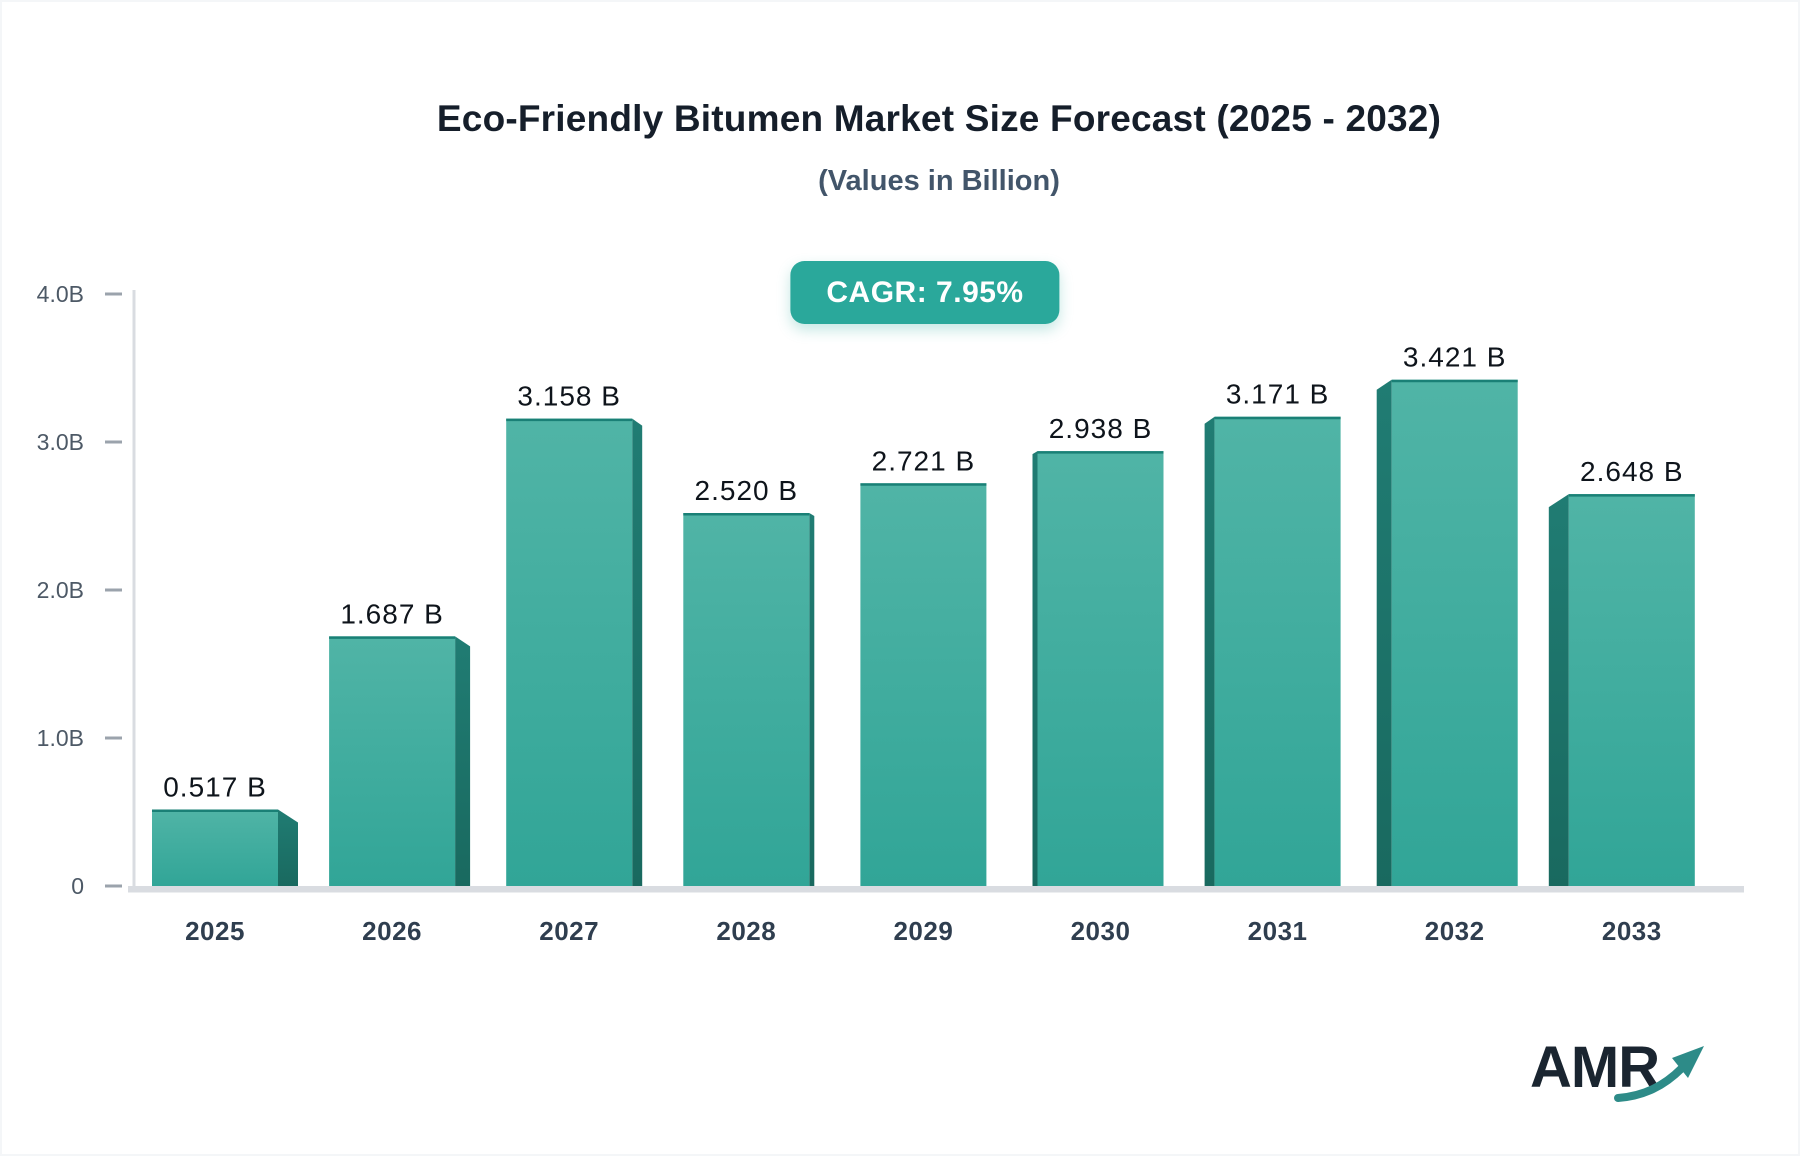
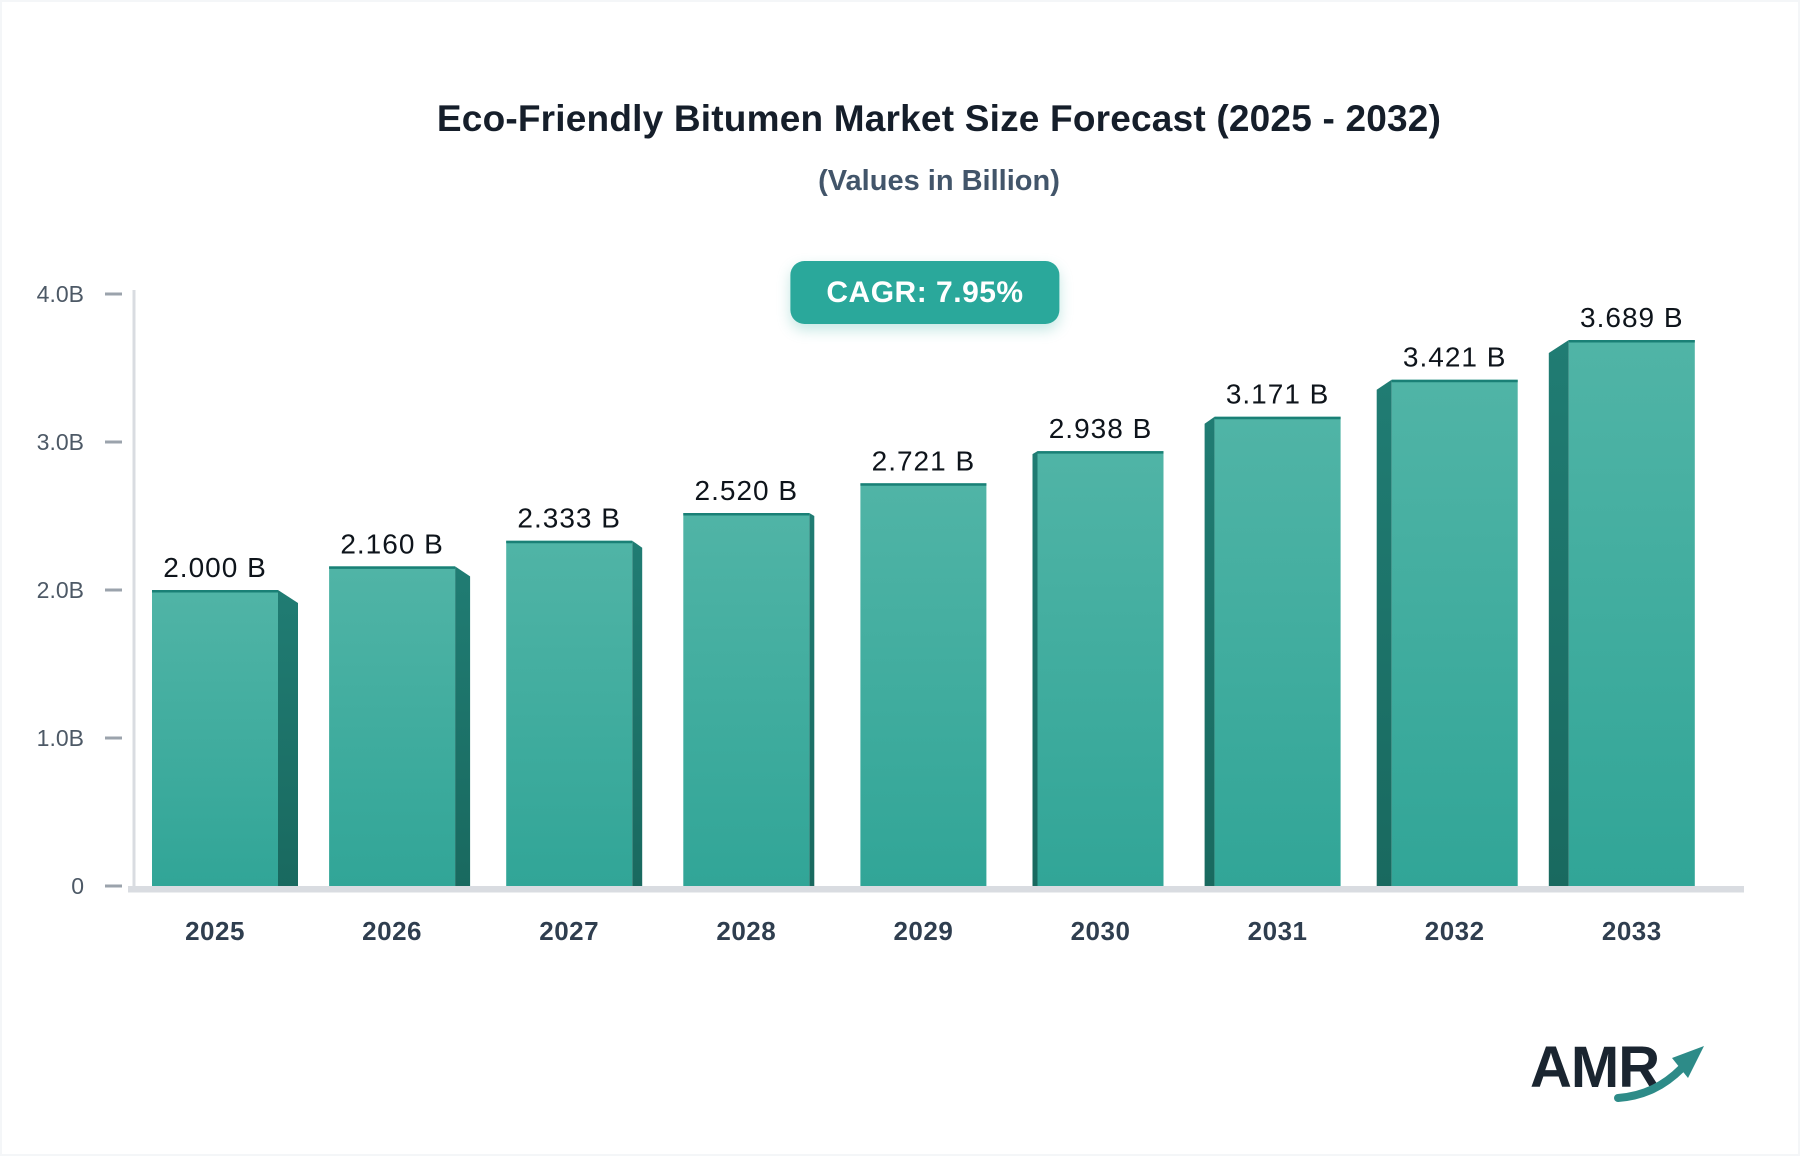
2025: 0.517 -> 2.000
2026: 1.687 -> 2.160
2027: 3.158 -> 2.333
2033: 2.648 -> 3.689
